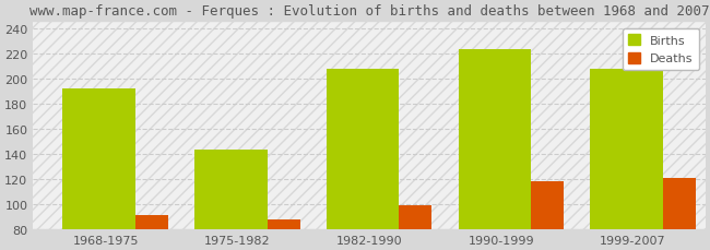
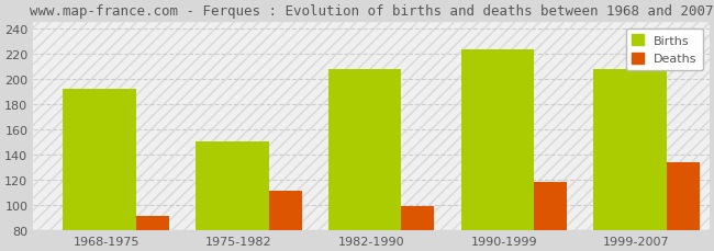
Births/1975-1982: 143 -> 150
Deaths/1975-1982: 88 -> 111
Deaths/1999-2007: 121 -> 134
